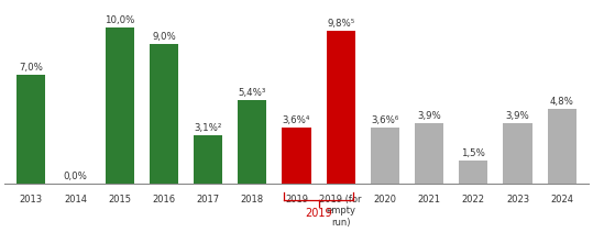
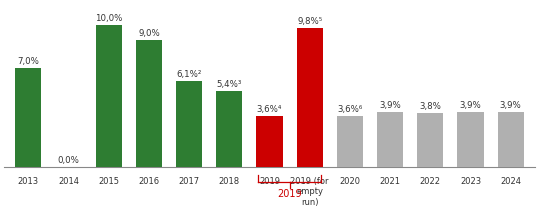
2017: 3,1%² -> 6,1%²
2022: 1,5% -> 3,8%
2024: 4,8% -> 3,9%
